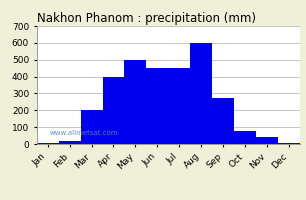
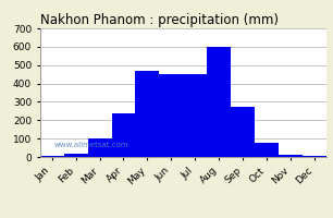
Mar: 200 -> 100
Apr: 400 -> 240
May: 500 -> 470
Nov: 40 -> 10
